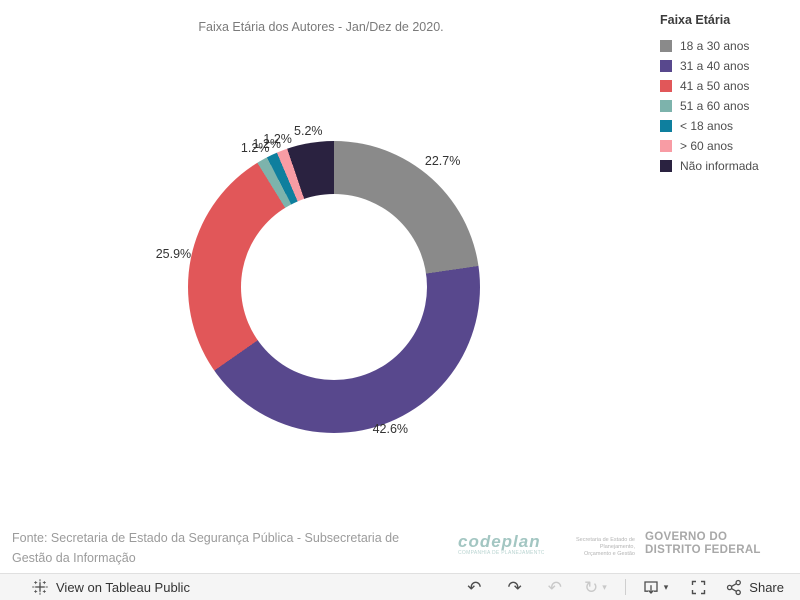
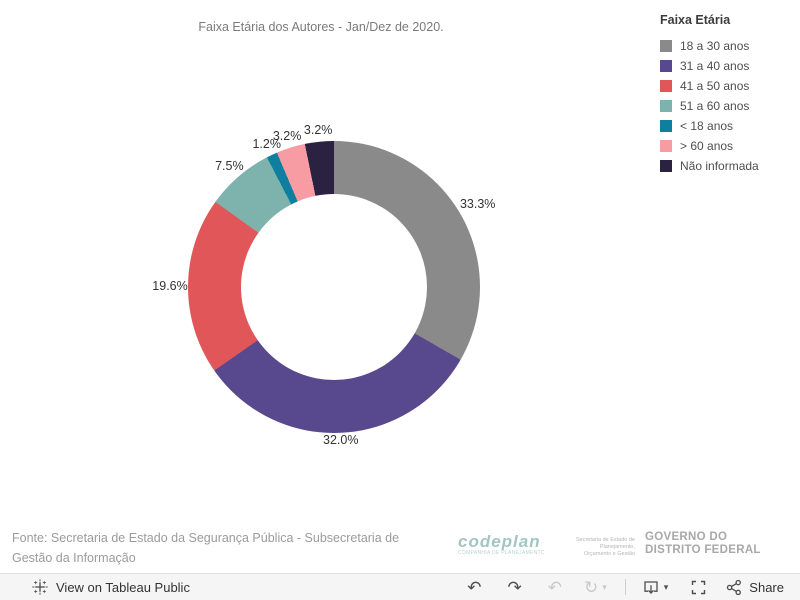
18 a 30 anos: 22.7% -> 33.3%
31 a 40 anos: 42.6% -> 32.0%
41 a 50 anos: 25.9% -> 19.6%
51 a 60 anos: 1.2% -> 7.5%
> 60 anos: 1.2% -> 3.2%
Não informada: 5.2% -> 3.2%
